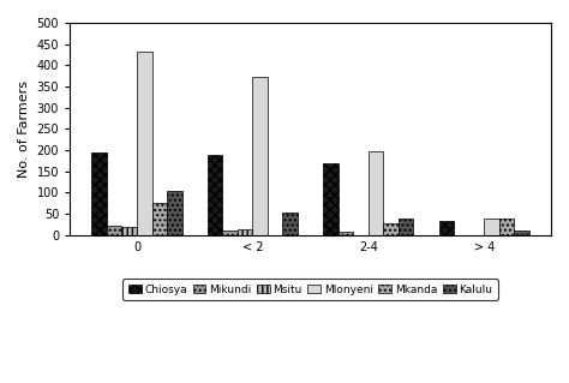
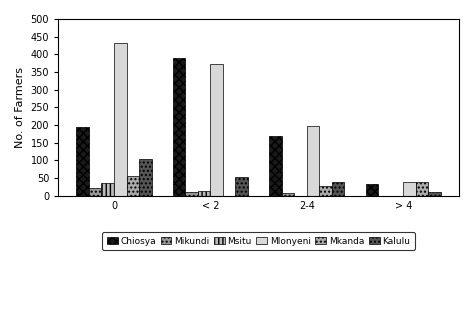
Msitu/0: 18 -> 35
Mkanda/0: 75 -> 55
Chiosya/< 2: 190 -> 390
